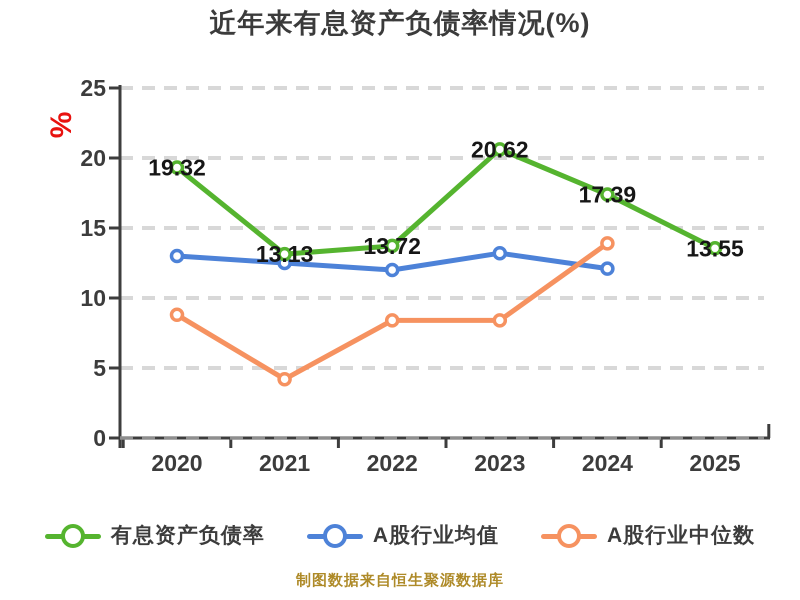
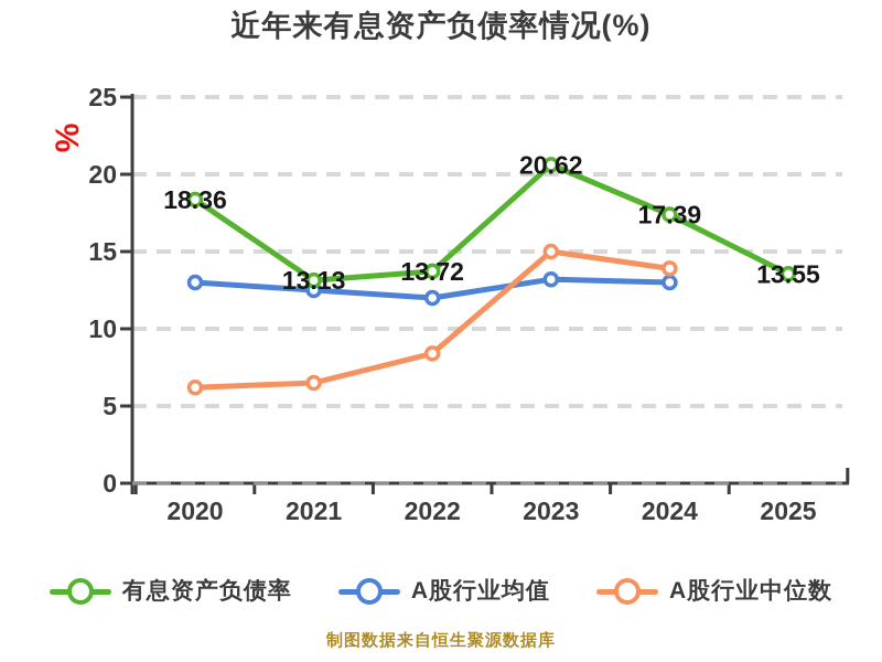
有息资产负债率/2020: 19.32 -> 18.36
A股行业中位数/2020: 8.8 -> 6.2
A股行业中位数/2021: 4.2 -> 6.5
A股行业中位数/2023: 8.4 -> 15.0
A股行业均值/2024: 12.1 -> 13.0
